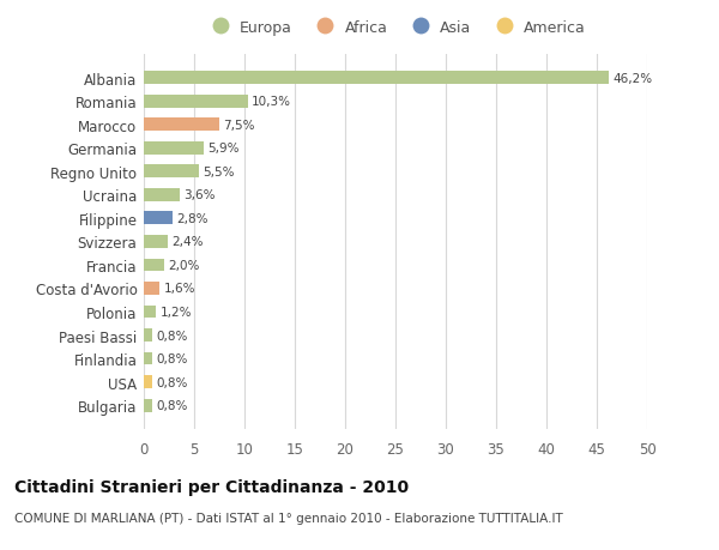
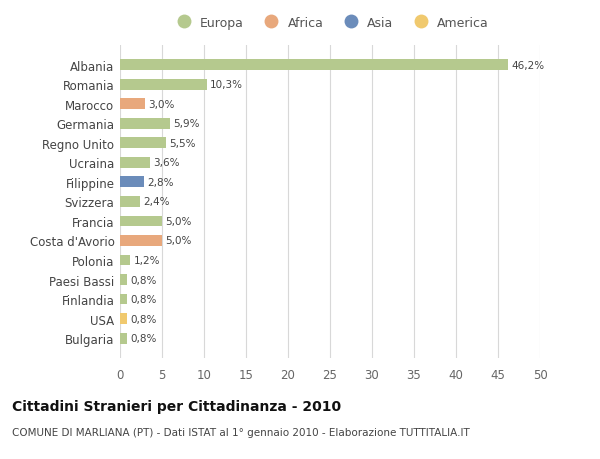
Marocco: 7,5% -> 3,0%
Francia: 2,0% -> 5,0%
Costa d'Avorio: 1,6% -> 5,0%
